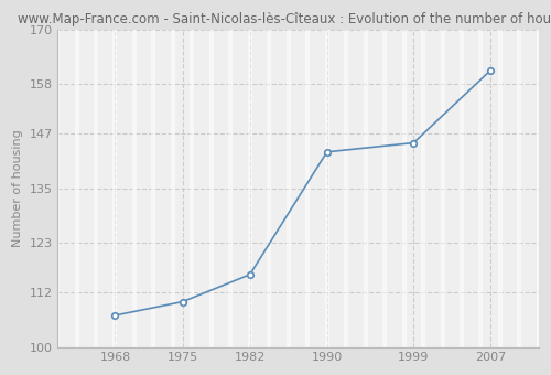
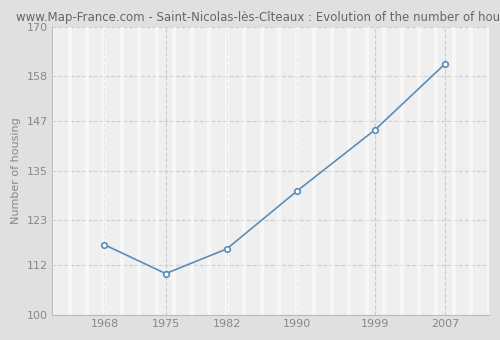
1968: 107 -> 117
1990: 143 -> 130
